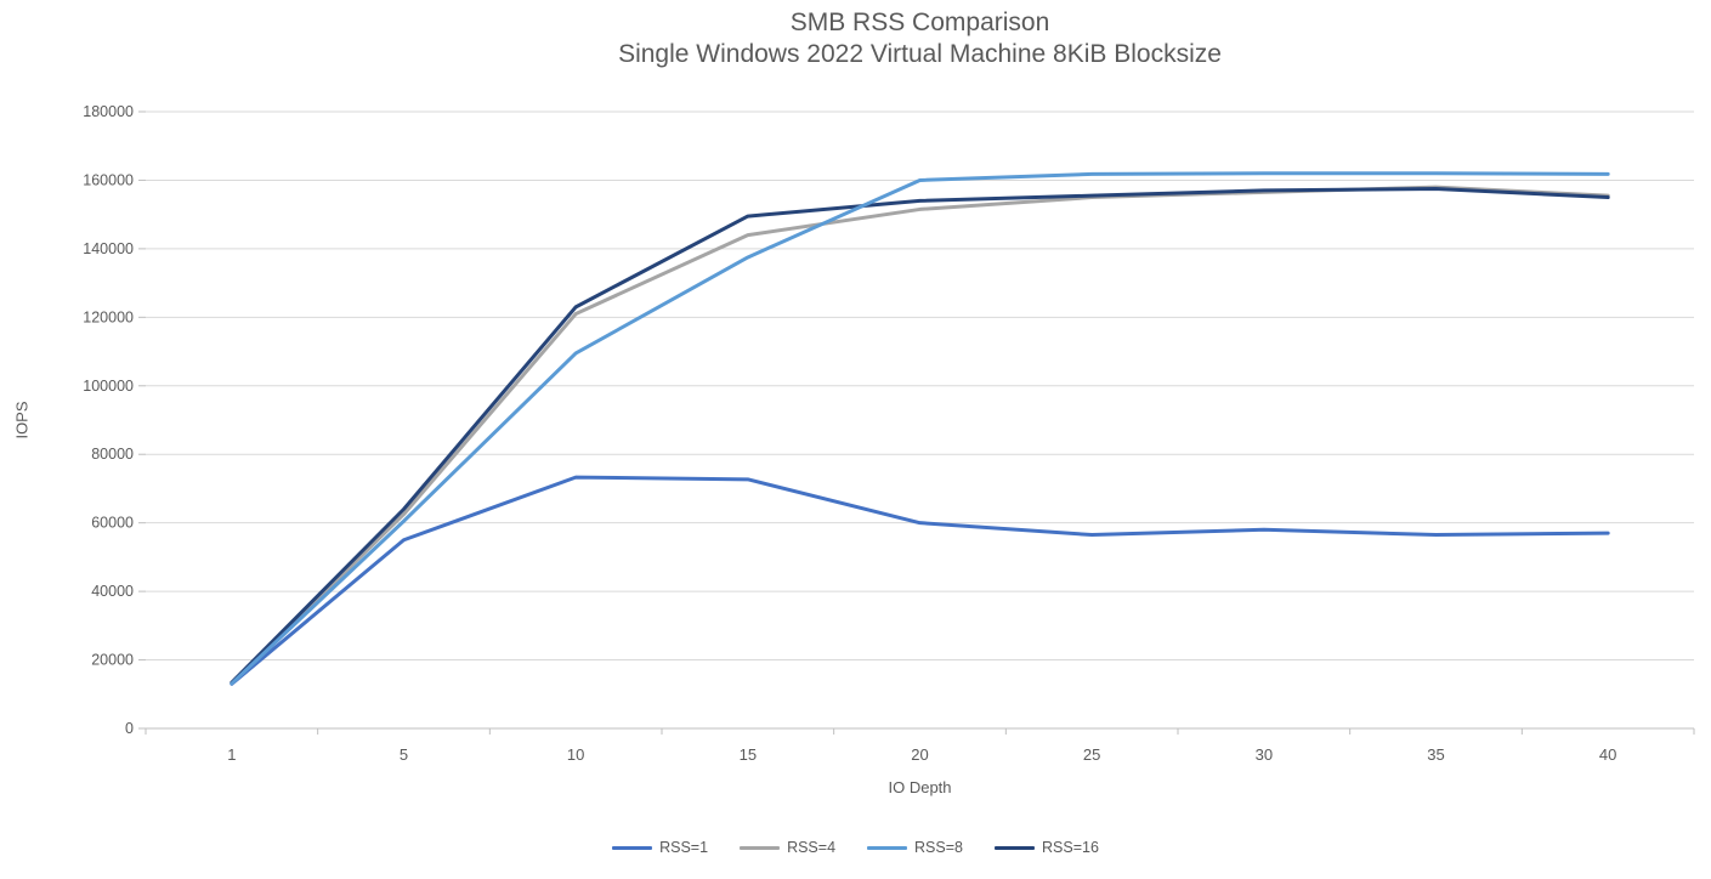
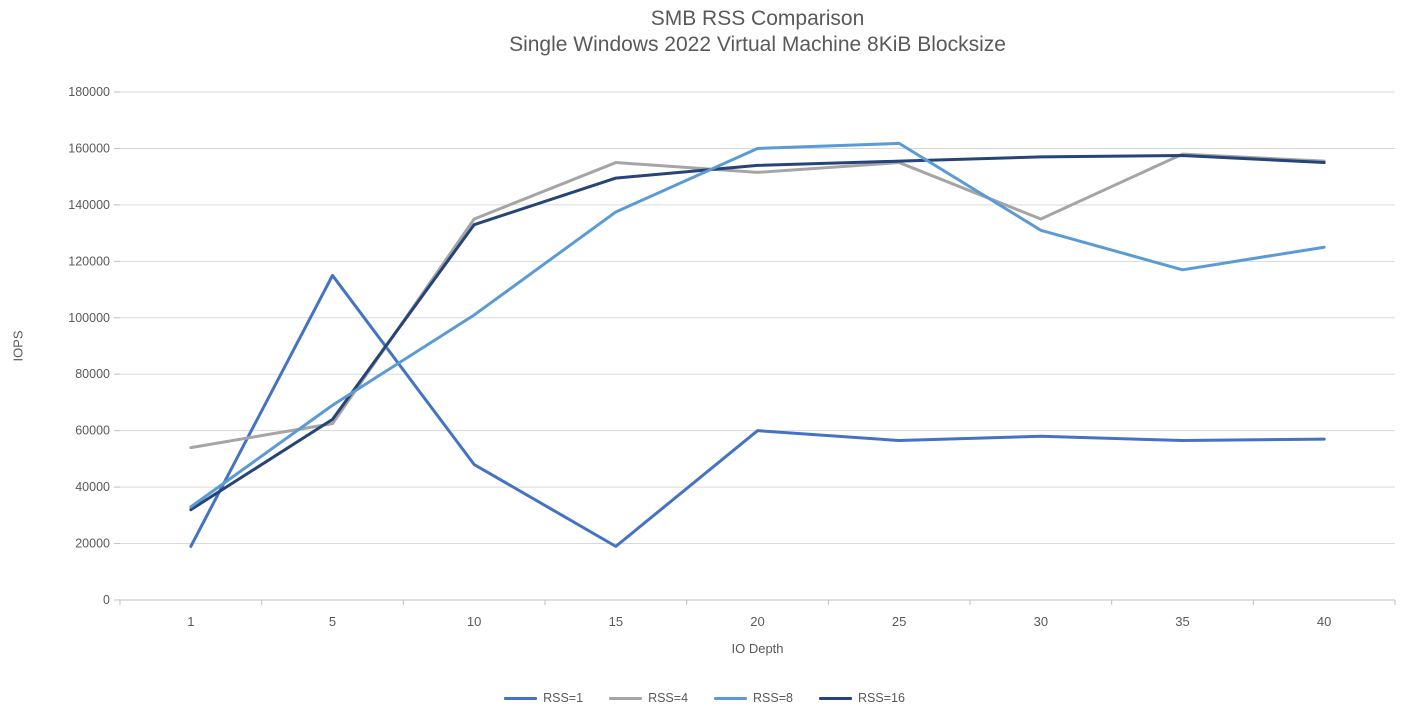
RSS=1/1: 13000 -> 19000
RSS=4/1: 13000 -> 54000
RSS=8/1: 13000 -> 33000
RSS=16/1: 13000 -> 32000
RSS=1/5: 55000 -> 115000
RSS=8/5: 60000 -> 69000
RSS=1/10: 73000 -> 48000
RSS=4/10: 121000 -> 135000
RSS=8/10: 110000 -> 101000
RSS=16/10: 123000 -> 133000
RSS=1/15: 73000 -> 19000
RSS=4/15: 144000 -> 155000
RSS=4/30: 156000 -> 135000
RSS=8/30: 162000 -> 131000
RSS=8/35: 162000 -> 117000
RSS=8/40: 162000 -> 125000
